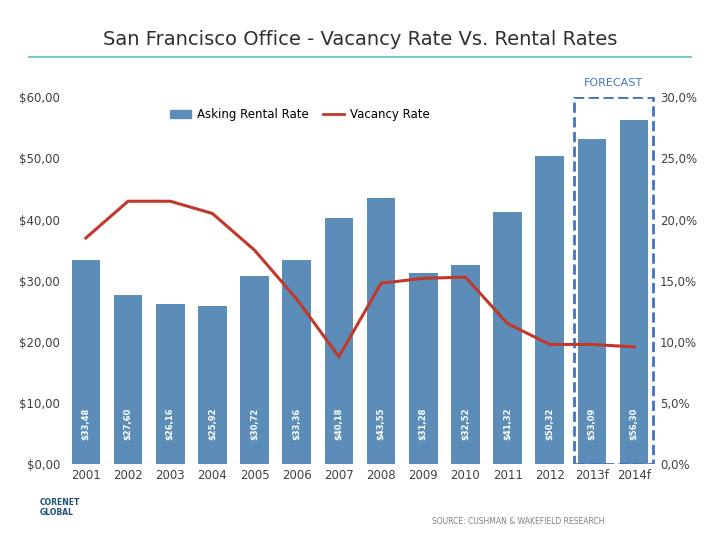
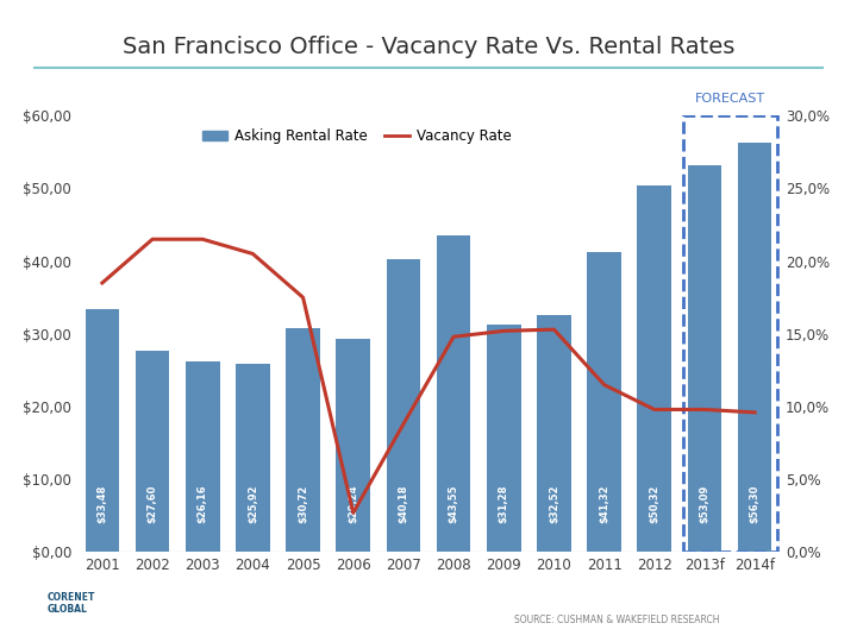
Asking Rental Rate/2006: $33,36 -> $29,24
Vacancy Rate/2006: 13,5% -> 2,7%
